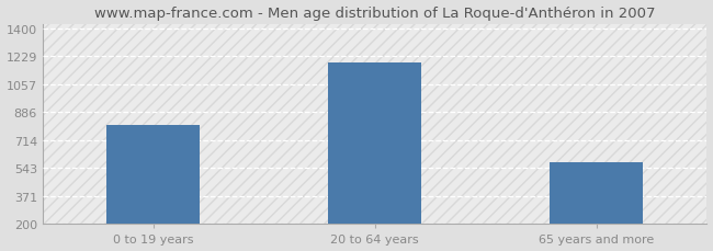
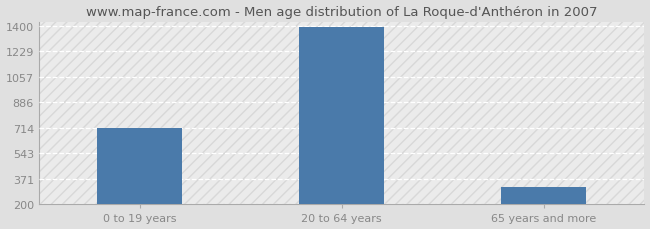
0 to 19 years: 810 -> 710
20 to 64 years: 1190 -> 1390
65 years and more: 580 -> 320
